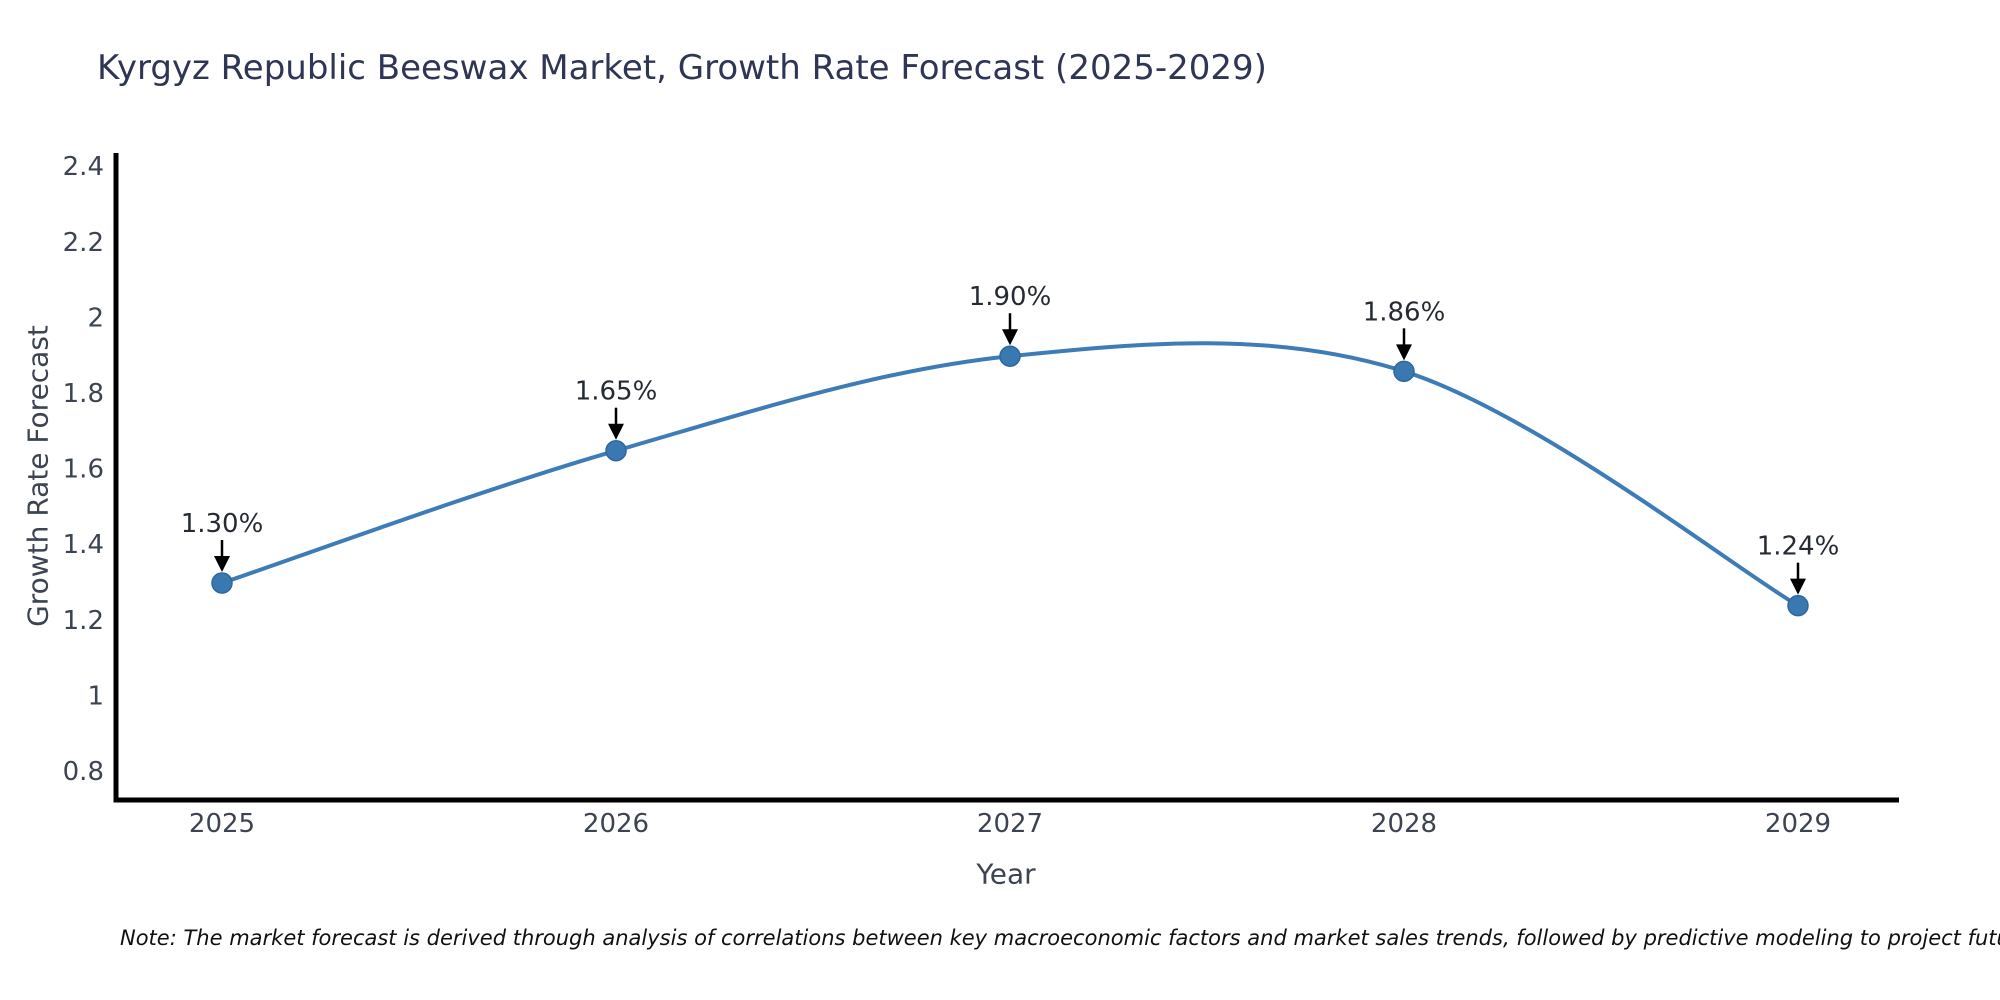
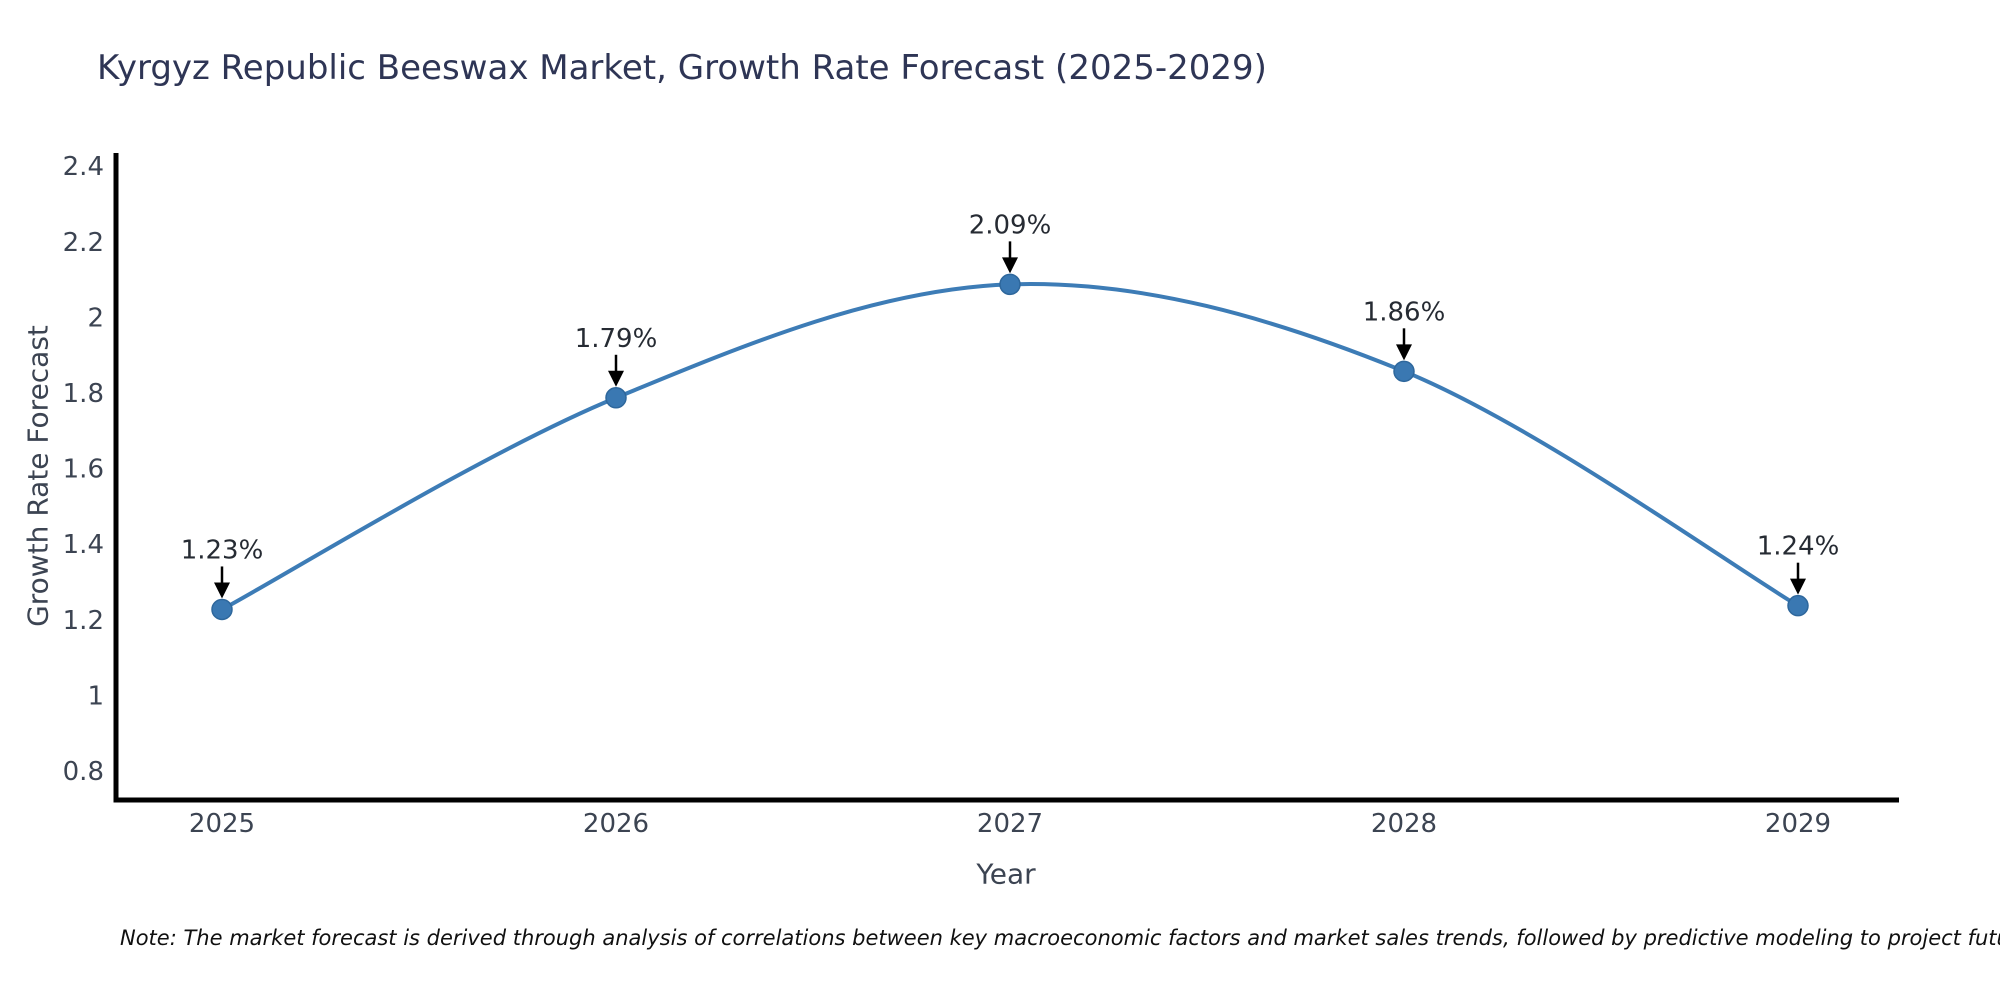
2025: 1.30% -> 1.23%
2026: 1.65% -> 1.79%
2027: 1.90% -> 2.09%
